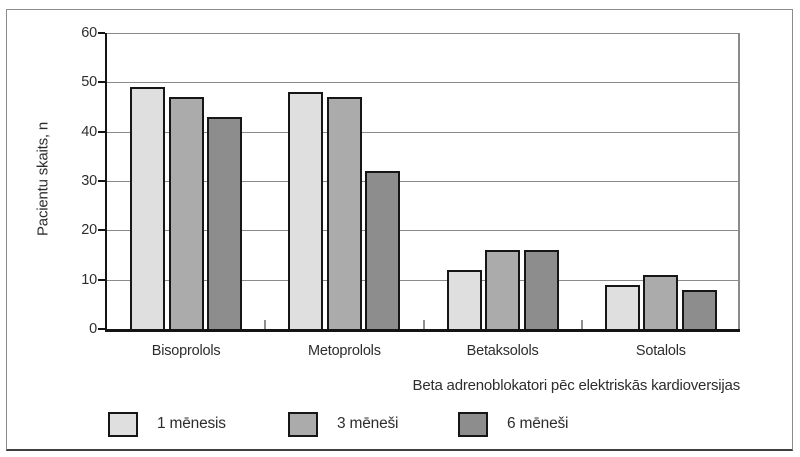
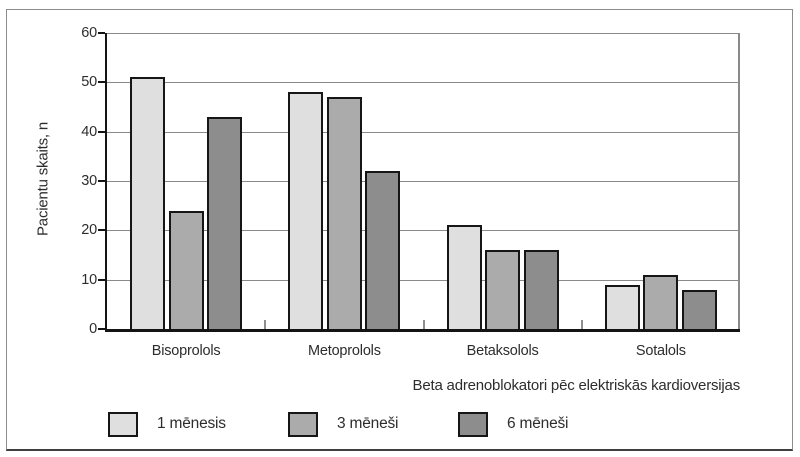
1 mēnesis/Bisoprolols: 49 -> 51
3 mēneši/Bisoprolols: 47 -> 24
1 mēnesis/Betaksolols: 12 -> 21
